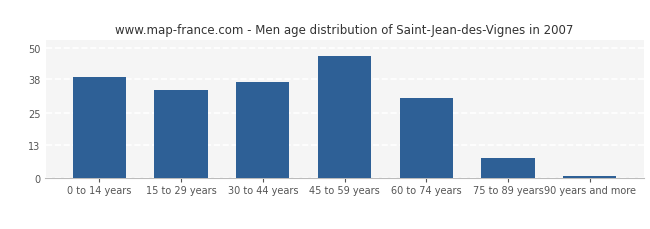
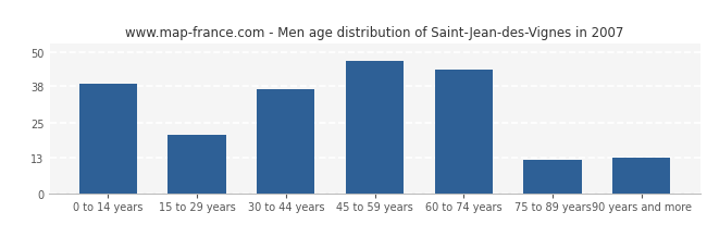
15 to 29 years: 34 -> 21
60 to 74 years: 31 -> 44
75 to 89 years: 8 -> 12
90 years and more: 1 -> 13
